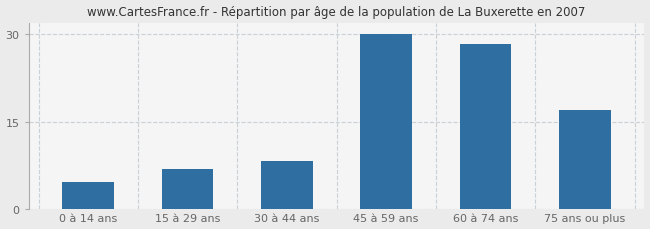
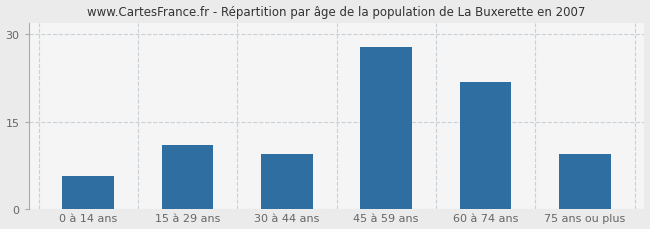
0 à 14 ans: 4.5 -> 5.6
15 à 29 ans: 6.8 -> 11.0
30 à 44 ans: 8.2 -> 9.4
45 à 59 ans: 30.0 -> 27.8
60 à 74 ans: 28.3 -> 21.8
75 ans ou plus: 17.0 -> 9.4
